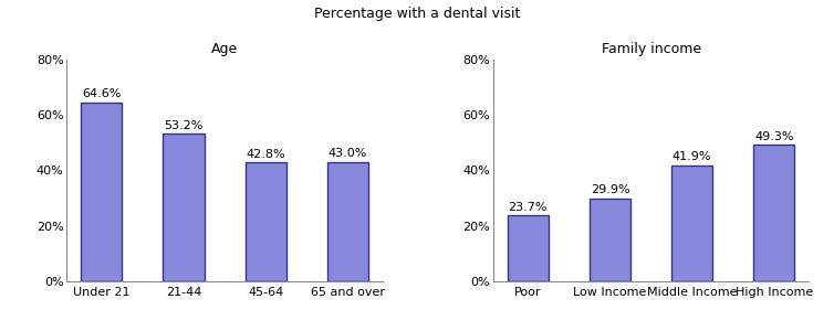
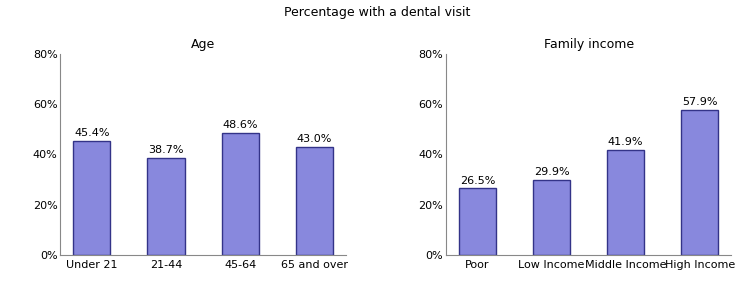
Age/Under 21: 64.6% -> 45.4%
Age/21-44: 53.2% -> 38.7%
Age/45-64: 42.8% -> 48.6%
Family income/Poor: 23.7% -> 26.5%
Family income/High Income: 49.3% -> 57.9%
